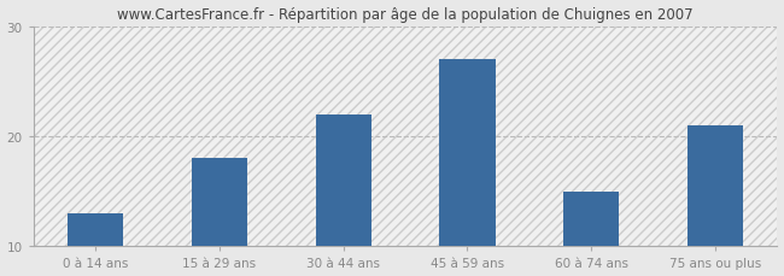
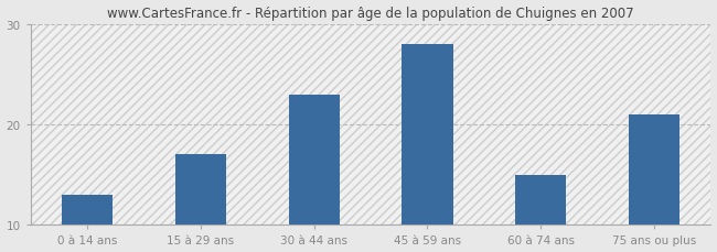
15 à 29 ans: 18 -> 17
30 à 44 ans: 22 -> 23
45 à 59 ans: 27 -> 28
